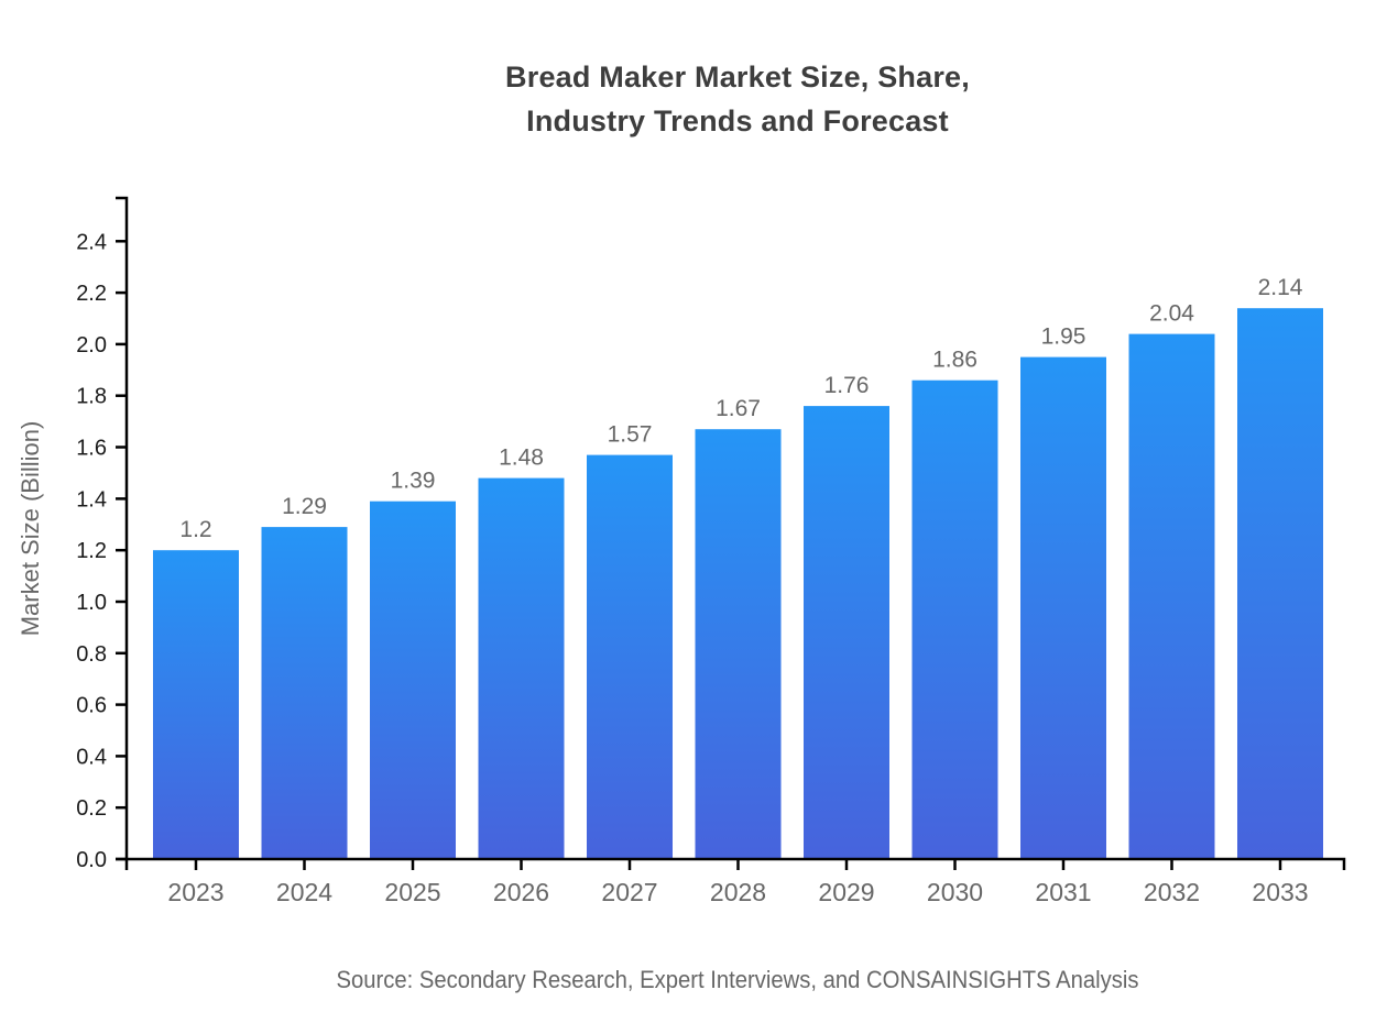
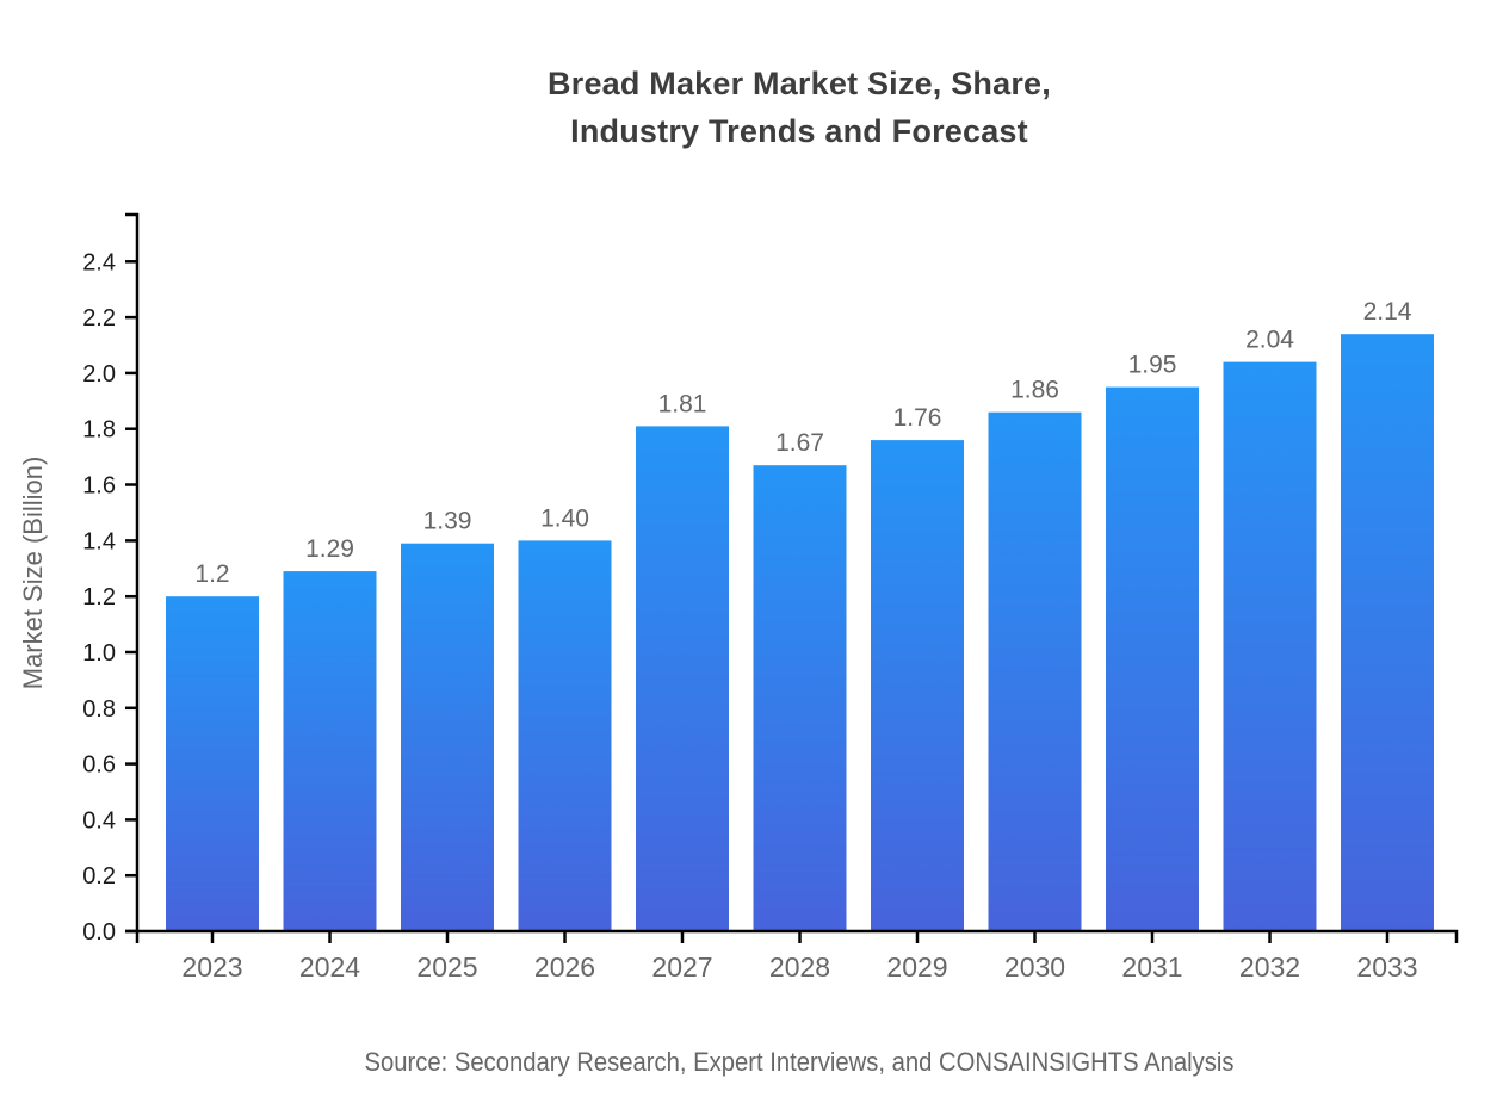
2026: 1.48 -> 1.40
2027: 1.57 -> 1.81
